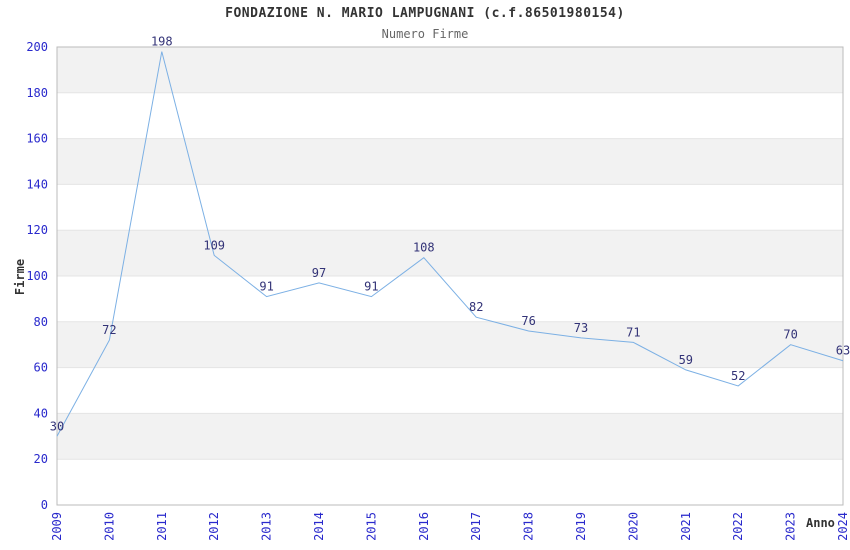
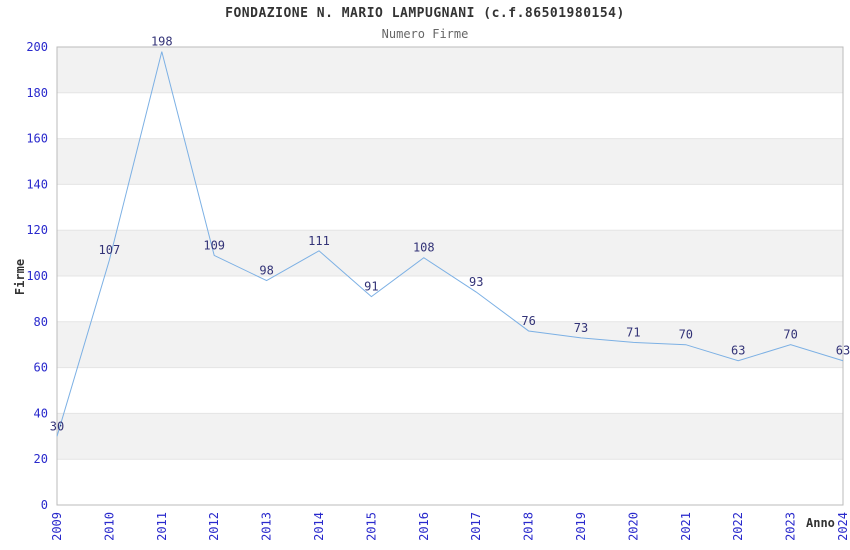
2010: 72 -> 107
2013: 91 -> 98
2014: 97 -> 111
2017: 82 -> 93
2021: 59 -> 70
2022: 52 -> 63
